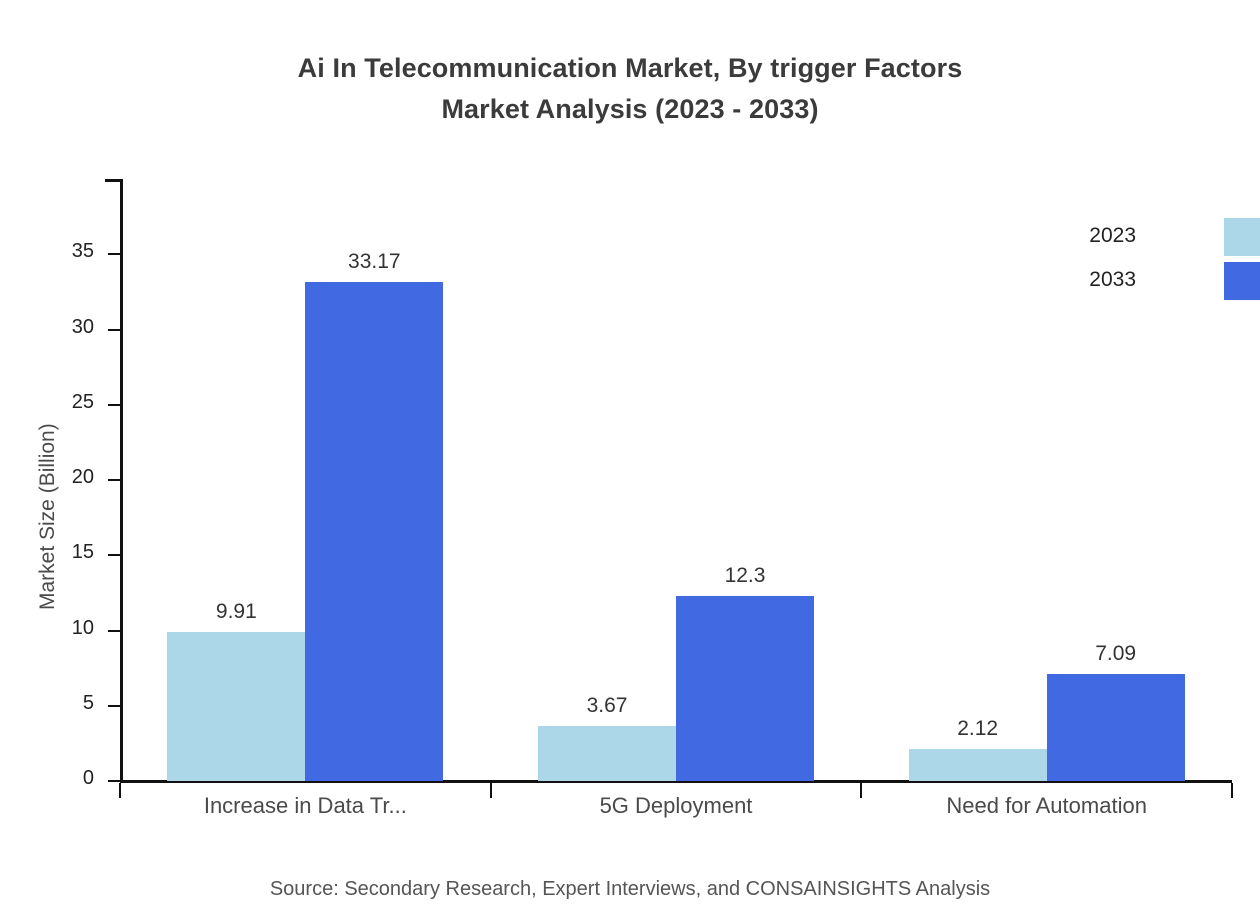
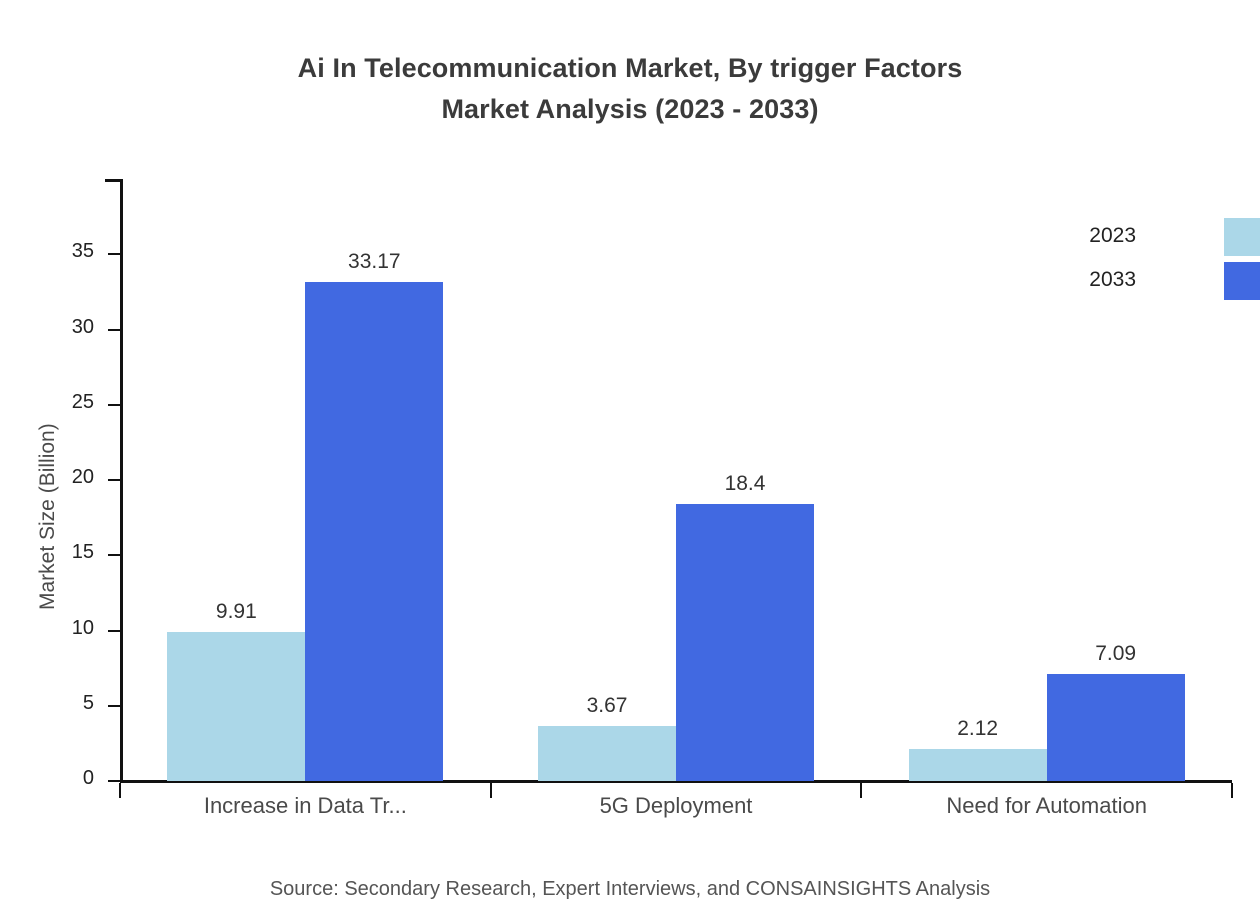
2033/5G Deployment: 12.3 -> 18.4
